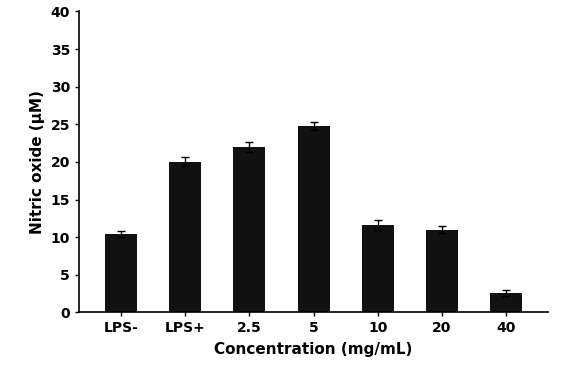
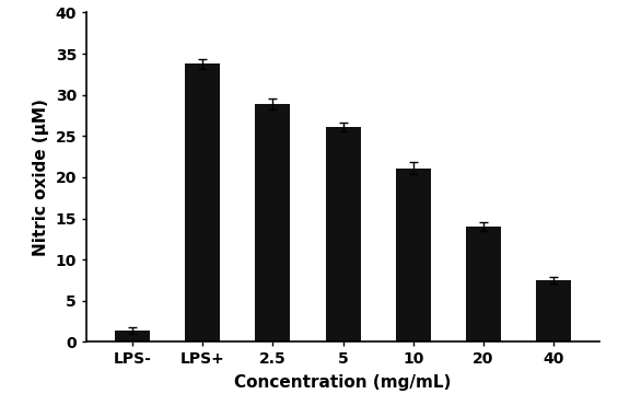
LPS-: 10.4 -> 1.4
LPS+: 20.0 -> 33.8
2.5: 22.0 -> 28.9
5: 24.8 -> 26.1
10: 11.6 -> 21.1
20: 11.0 -> 14.0
40: 2.6 -> 7.5
